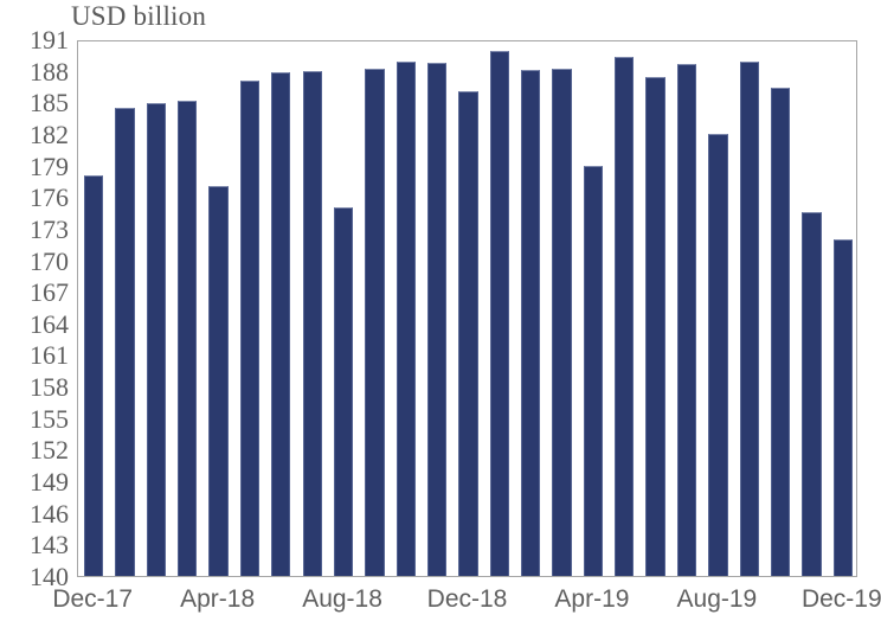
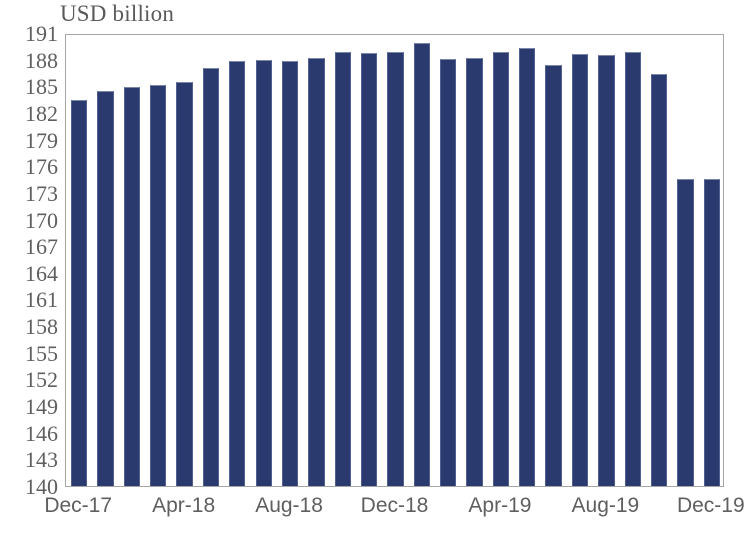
Dec-17: 178 -> 184
Apr-18: 177 -> 186
Aug-18: 175 -> 188
Dec-18: 186 -> 189
Apr-19: 179 -> 189
Aug-19: 182 -> 188
Dec-19: 172 -> 175
